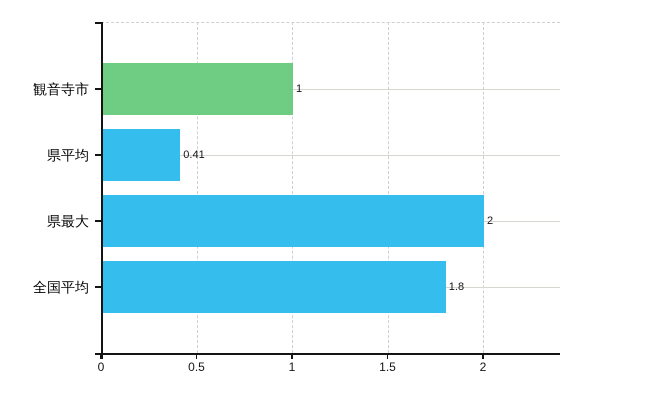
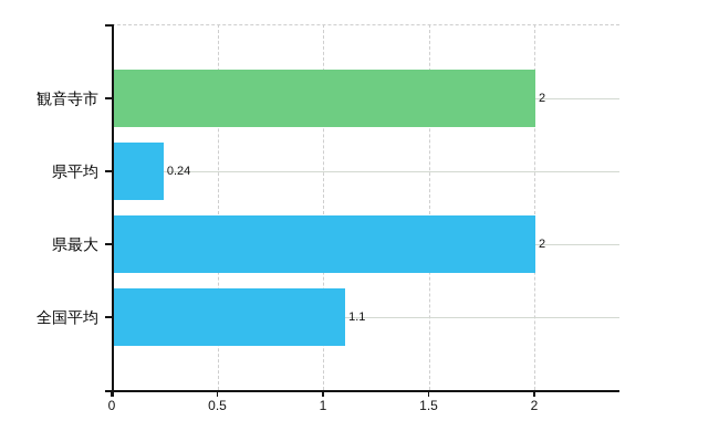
観音寺市: 1 -> 2
県平均: 0.41 -> 0.24
全国平均: 1.8 -> 1.1
